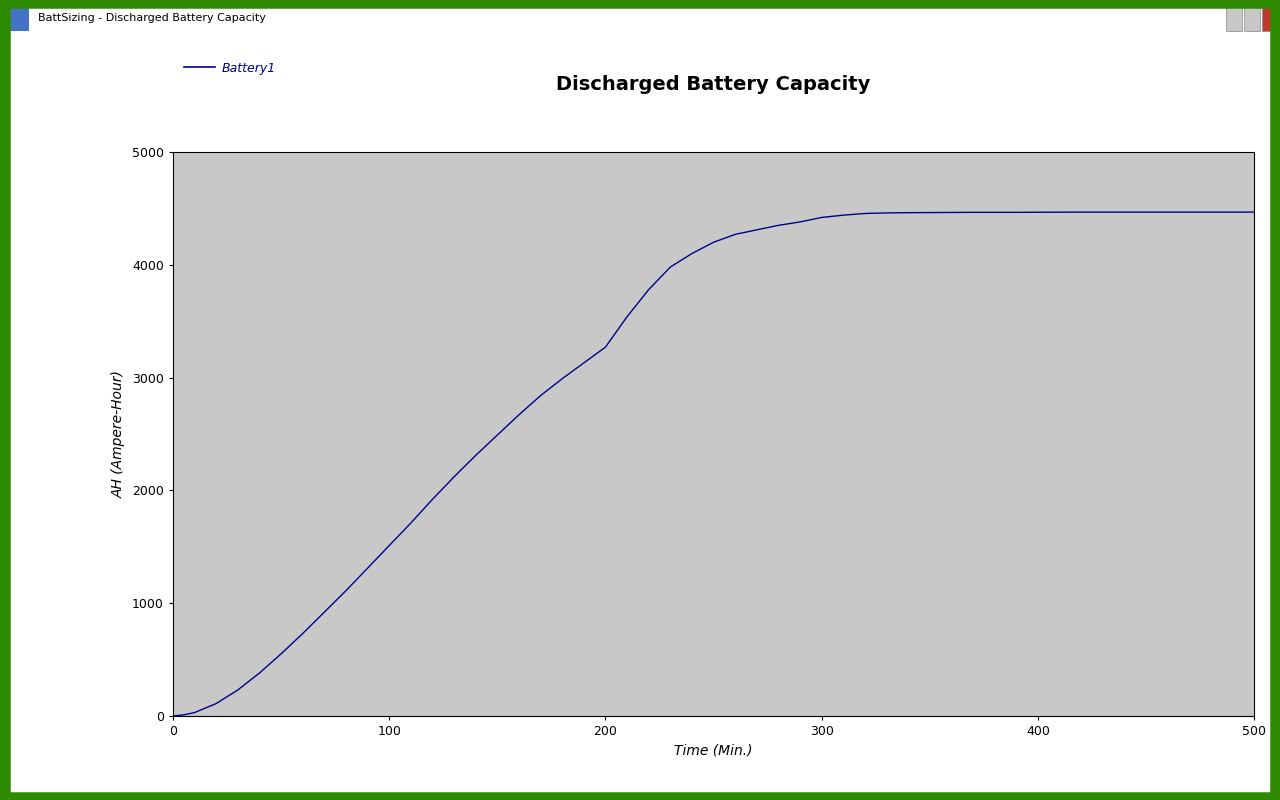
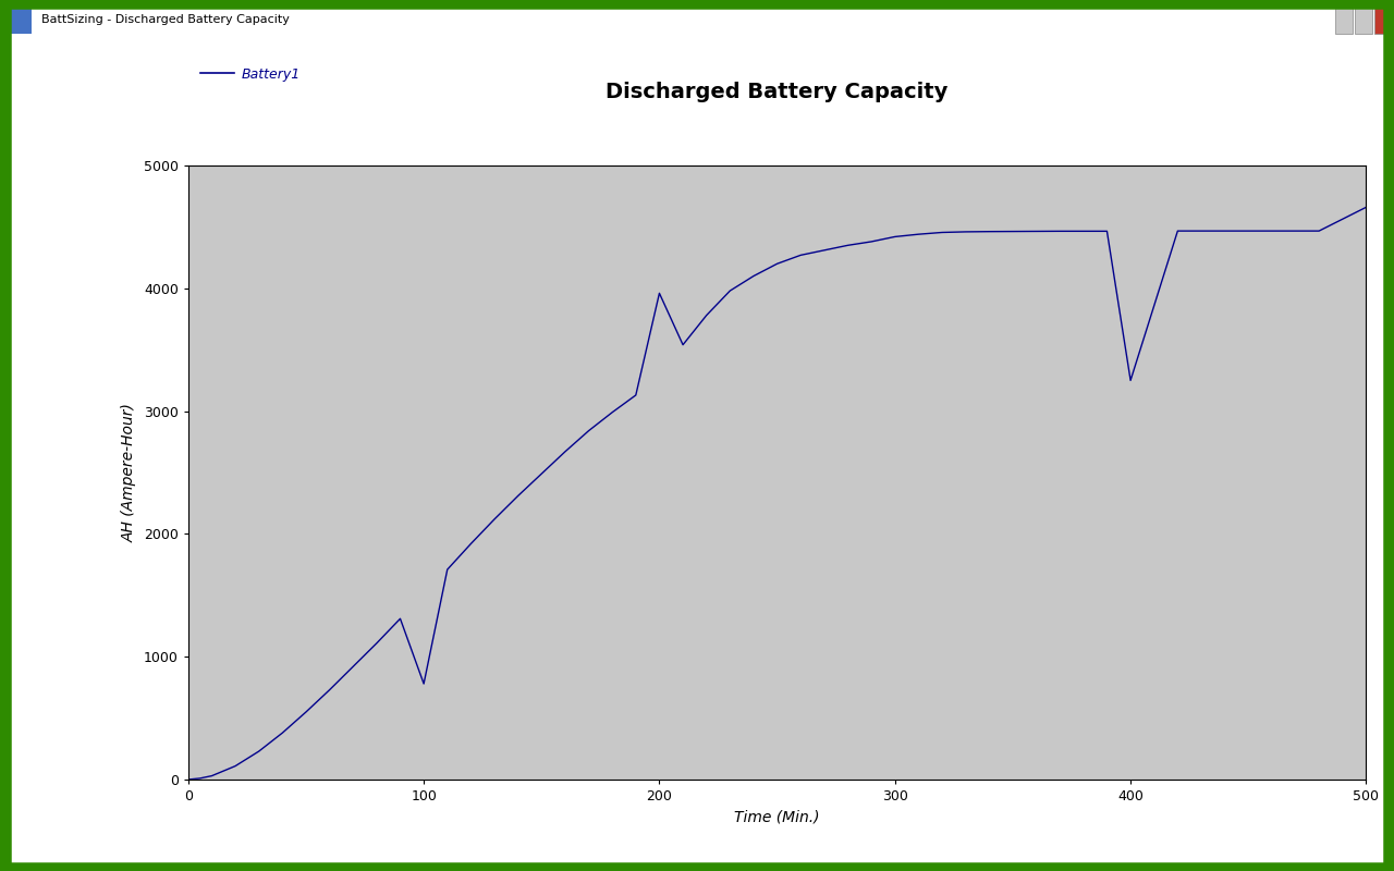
100: 1510 -> 780
200: 3270 -> 3960
400: 4470 -> 3250
500: 4470 -> 4660
